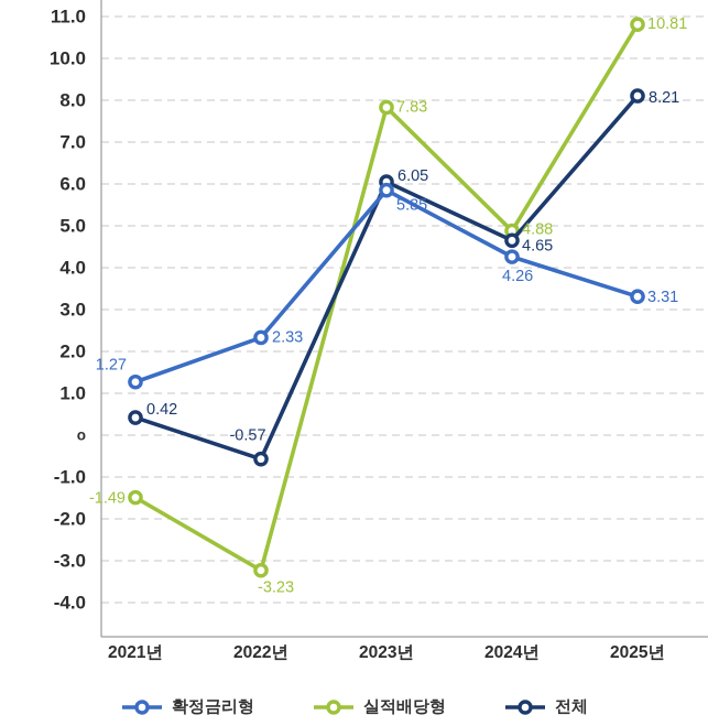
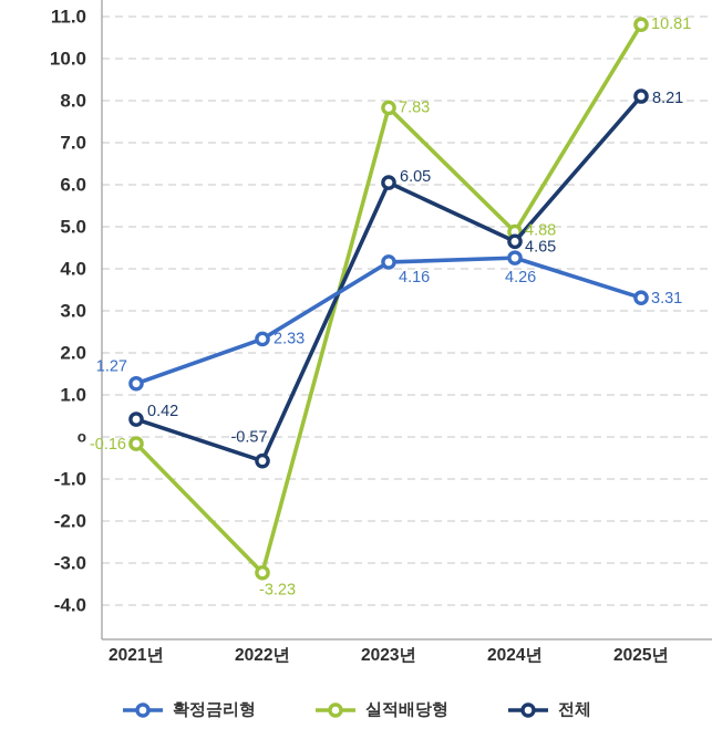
실적배당형/2021년: -1.49 -> -0.16
확정금리형/2023년: 5.85 -> 4.16
